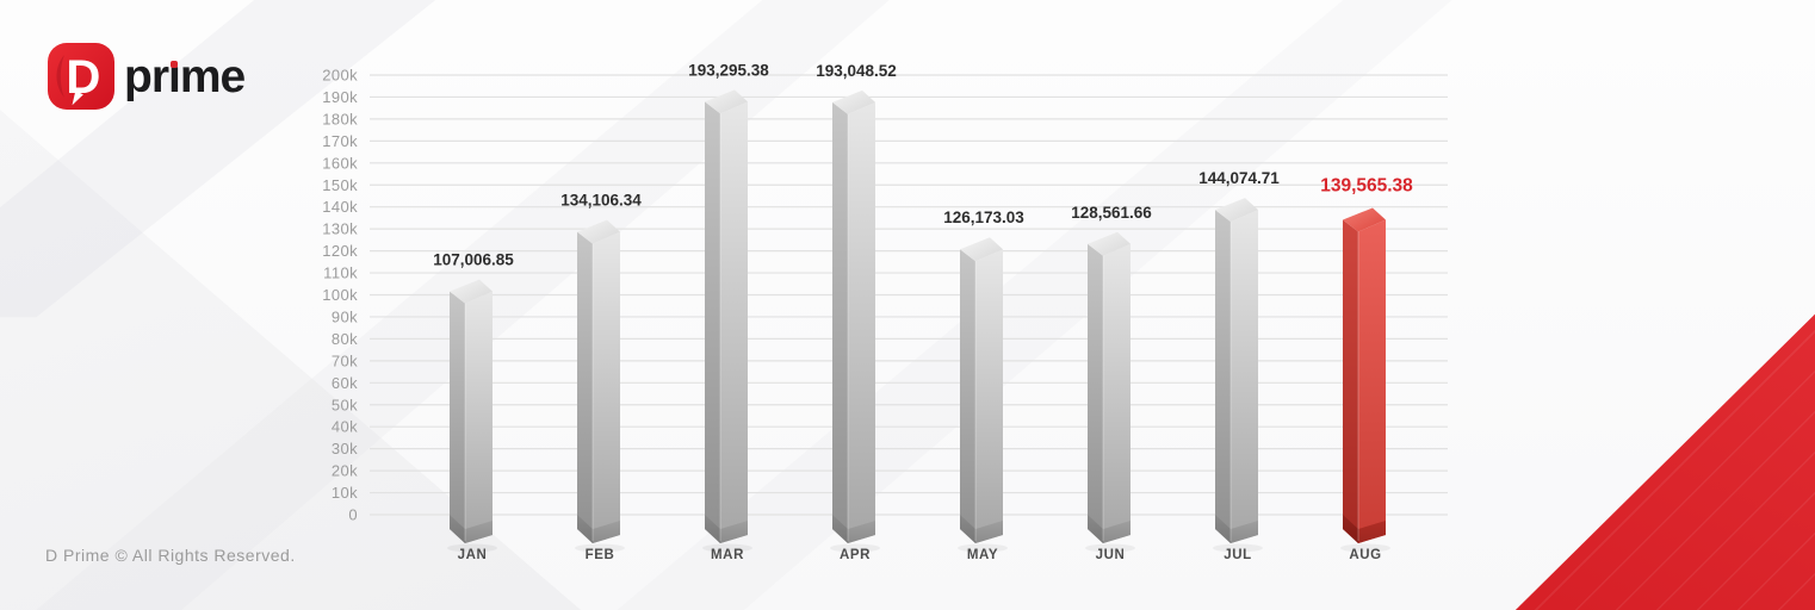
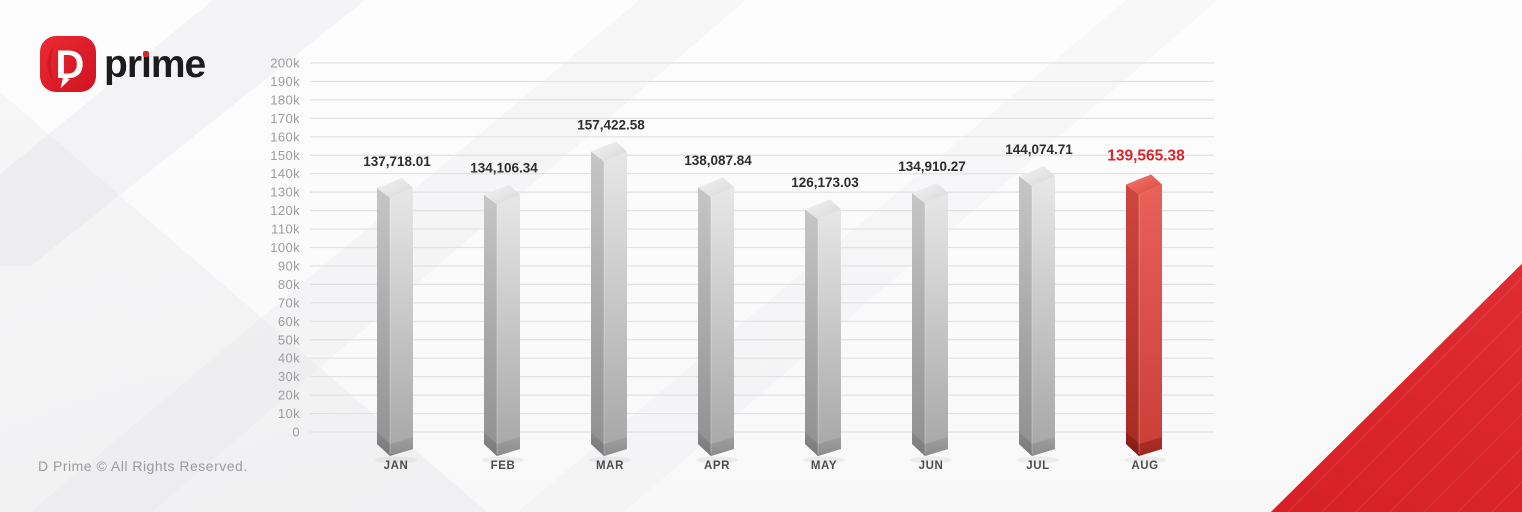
JAN: 107,006.85 -> 137,718.01
MAR: 193,295.38 -> 157,422.58
APR: 193,048.52 -> 138,087.84
JUN: 128,561.66 -> 134,910.27
